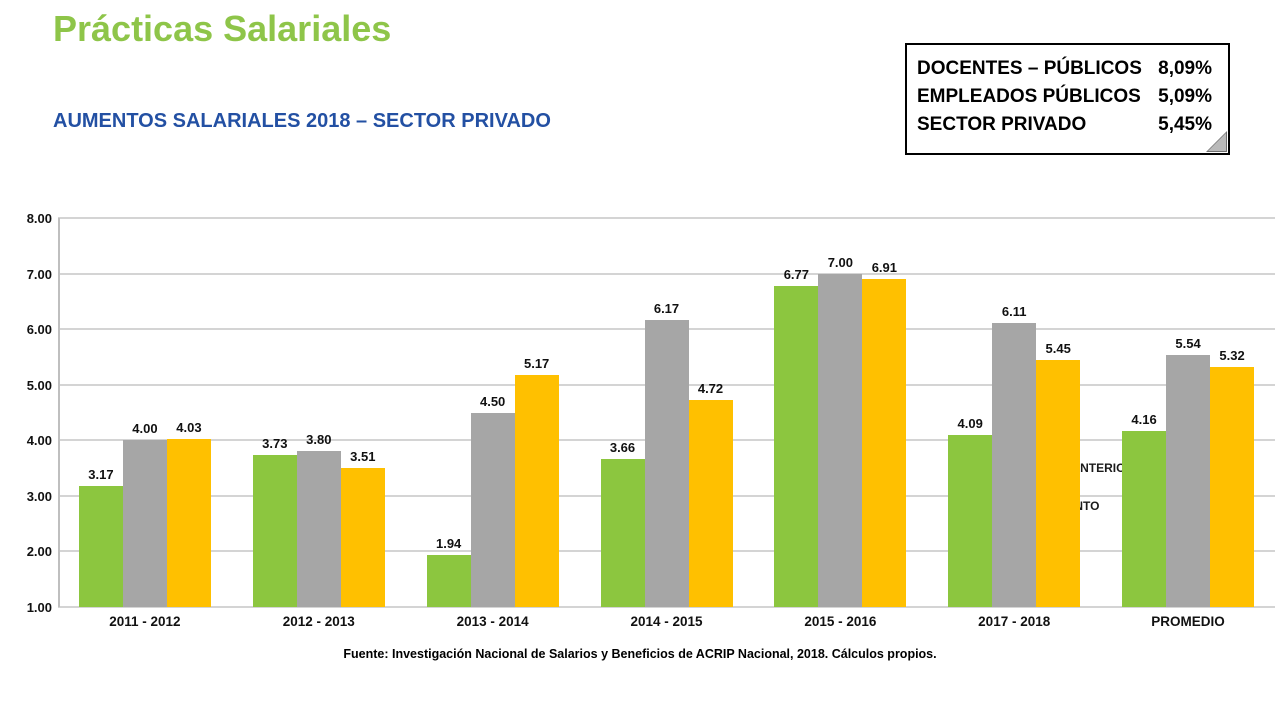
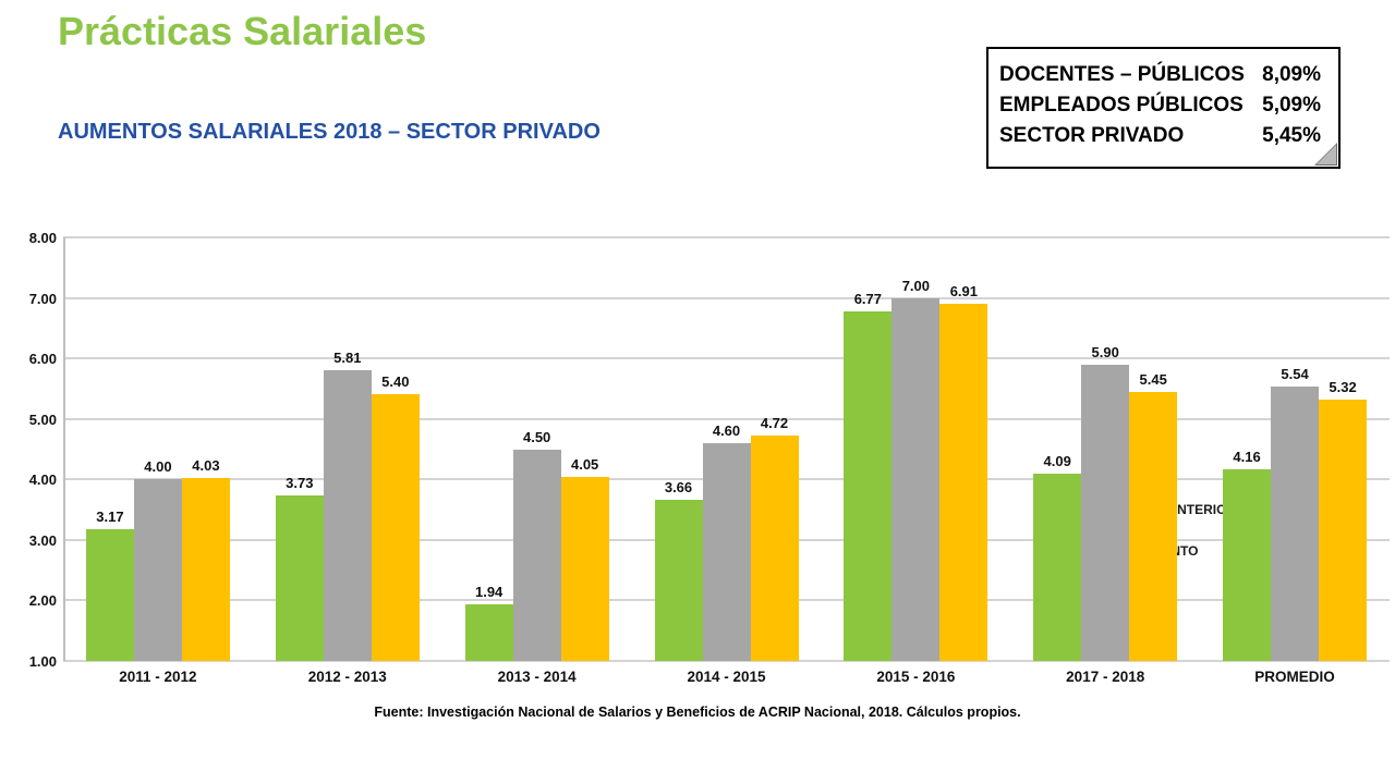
SML/2012 - 2013: 3.80 -> 5.81
INCREMENTO/2012 - 2013: 3.51 -> 5.40
INCREMENTO/2013 - 2014: 5.17 -> 4.05
SML/2014 - 2015: 6.17 -> 4.60
SML/2017 - 2018: 6.11 -> 5.90
